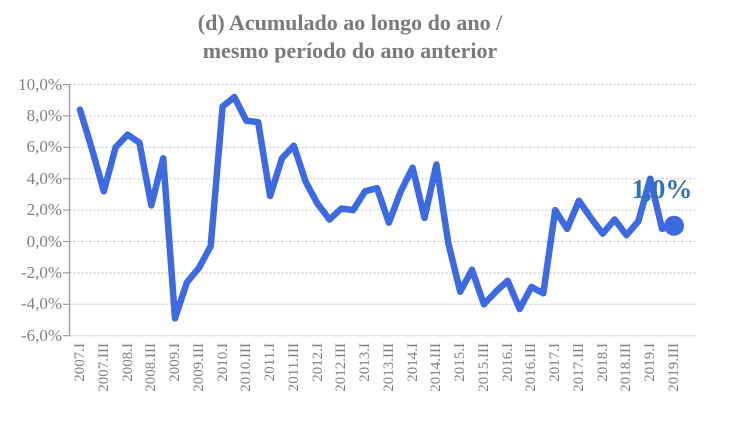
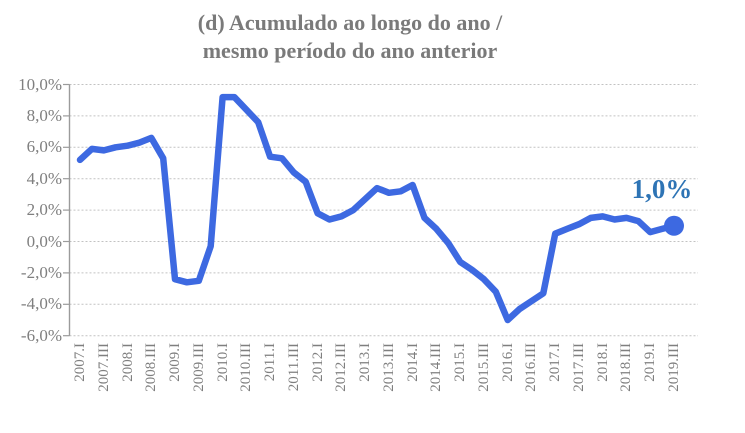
2007.I: 8,4% -> 5,2%
2007.III: 3,2% -> 5,8%
2008.I: 6,8% -> 6,1%
2008.III: 2,3% -> 6,6%
2009.I: -4,9% -> -2,4%
2009.III: -1,7% -> -2,5%
2010.I: 8,6% -> 9,2%
2010.III: 7,7% -> 8,4%
2011.I: 2,9% -> 5,4%
2011.III: 6,1% -> 4,4%
2012.I: 2,4% -> 1,8%
2012.III: 2,1% -> 1,6%
2013.I: 3,2% -> 2,7%
2013.III: 1,2% -> 3,1%
2014.I: 4,7% -> 3,6%
2014.III: 4,9% -> 0,8%
2015.I: -3,2% -> -1,3%
2015.III: -4,0% -> -2,4%
2016.I: -2,5% -> -5,0%
2016.III: -2,9% -> -3,8%
2017.I: 2,0% -> 0,5%
2017.III: 2,6% -> 1,1%
2018.I: 0,5% -> 1,6%
2018.III: 0,4% -> 1,5%
2019.I: 4,0% -> 0,6%
